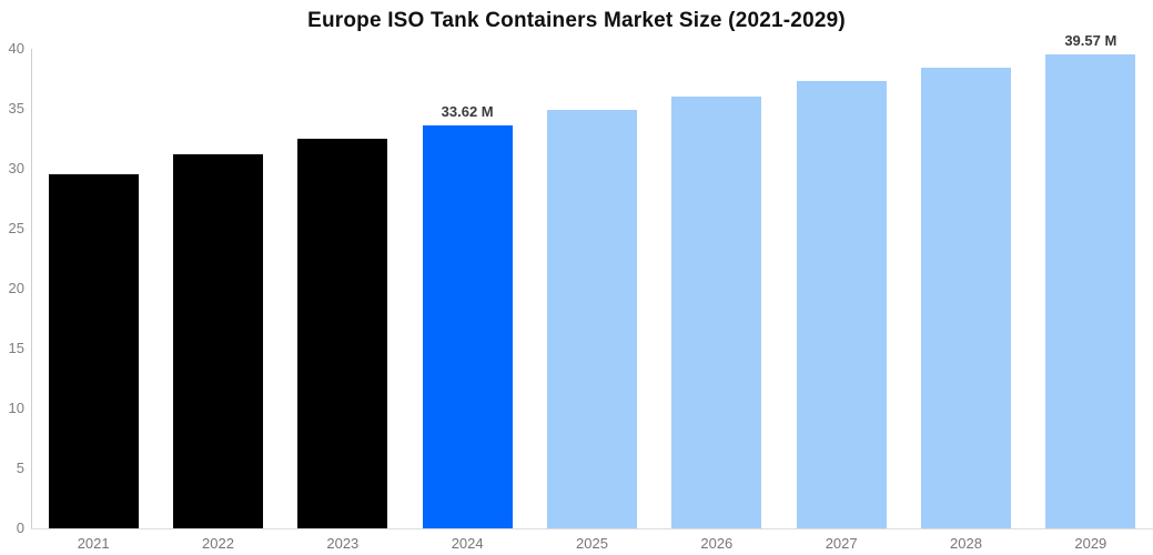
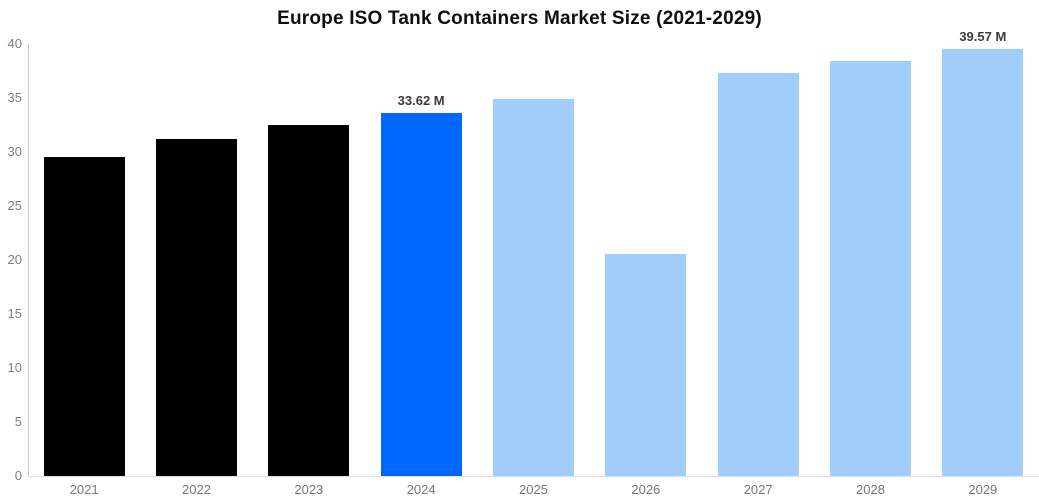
2026: 36.0 -> 20.6
